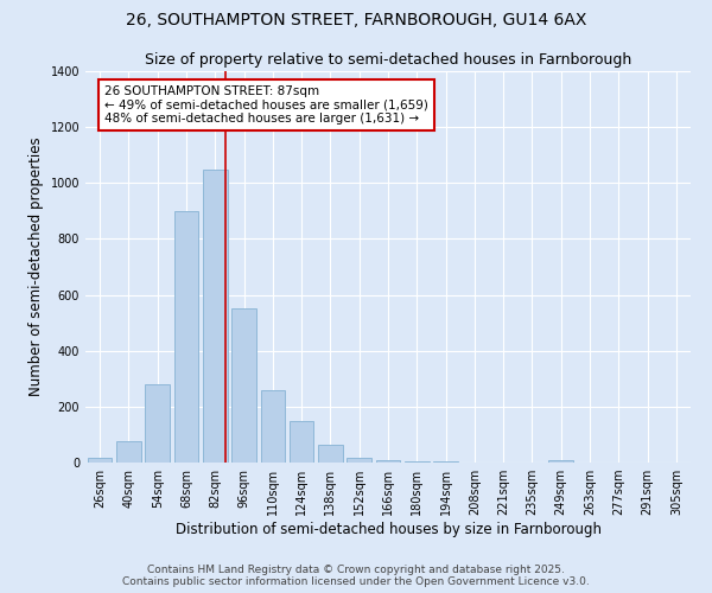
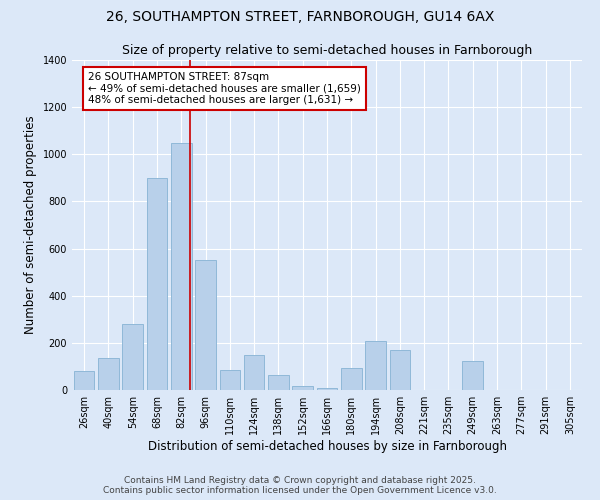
26sqm: 15 -> 80
40sqm: 75 -> 135
110sqm: 260 -> 85
180sqm: 5 -> 95
194sqm: 3 -> 210
208sqm: 2 -> 170
249sqm: 10 -> 125
